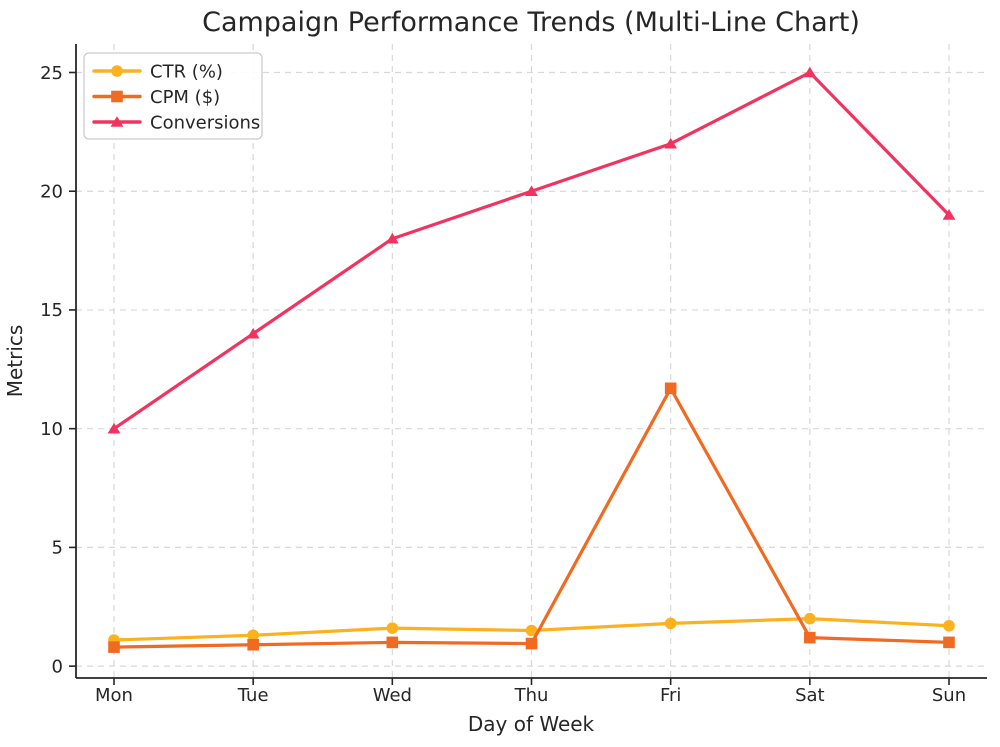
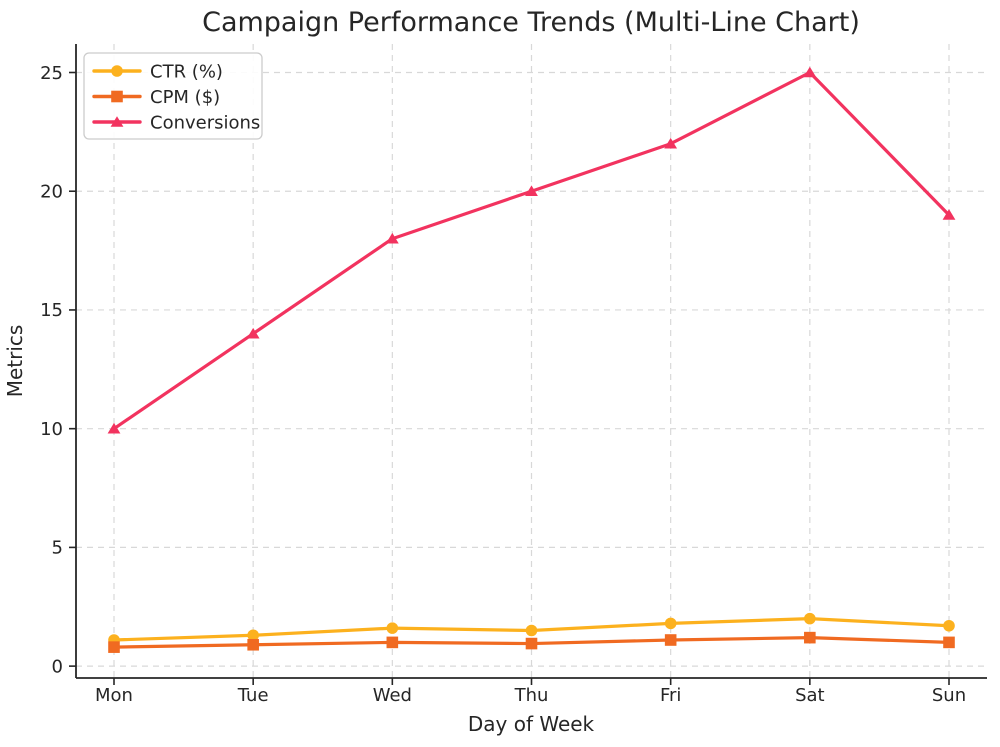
CPM ($)/Fri: 11.7 -> 1.1
